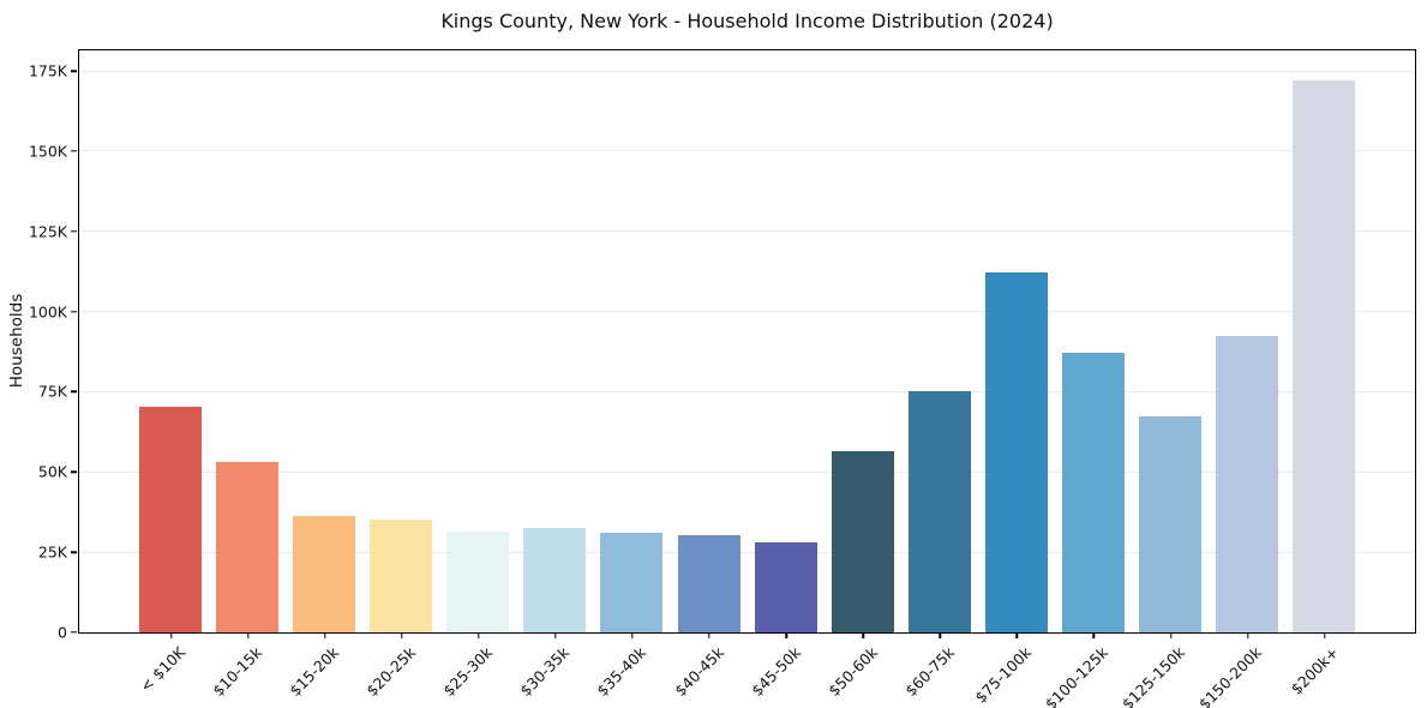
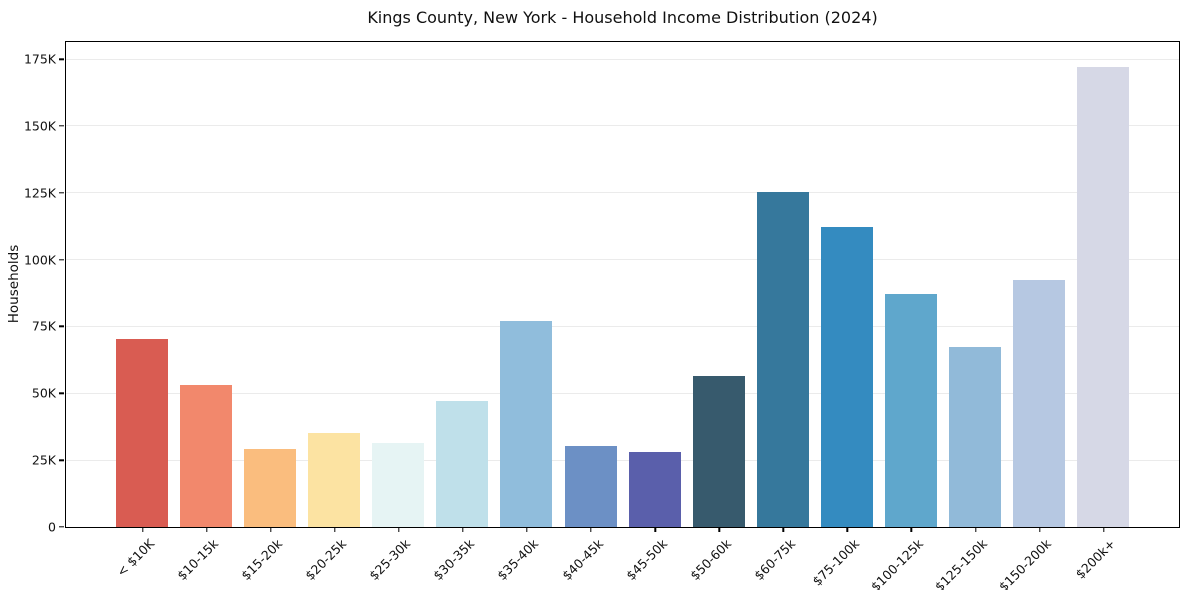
$15-20k: 36K -> 29K
$30-35k: 32K -> 47K
$35-40k: 31K -> 77K
$60-75k: 75K -> 125K
